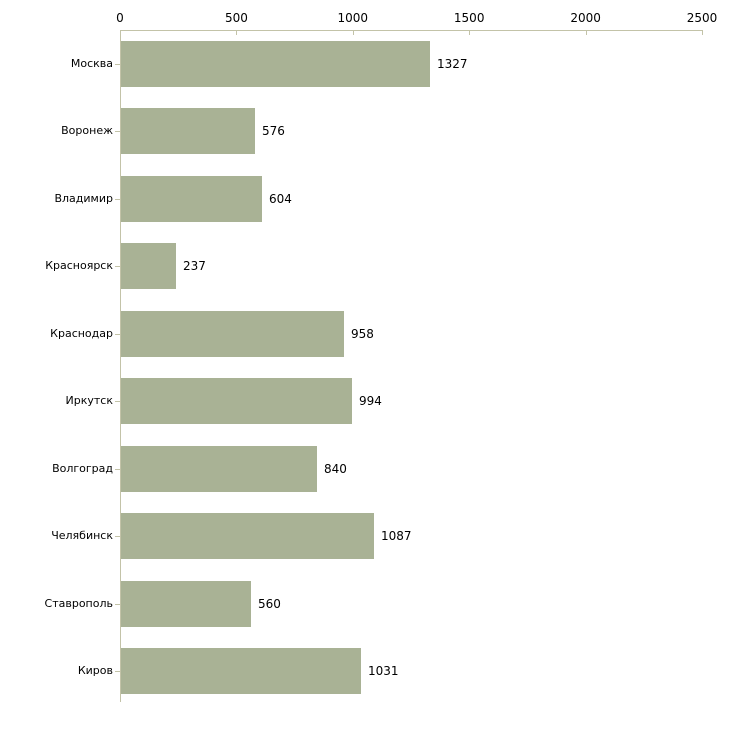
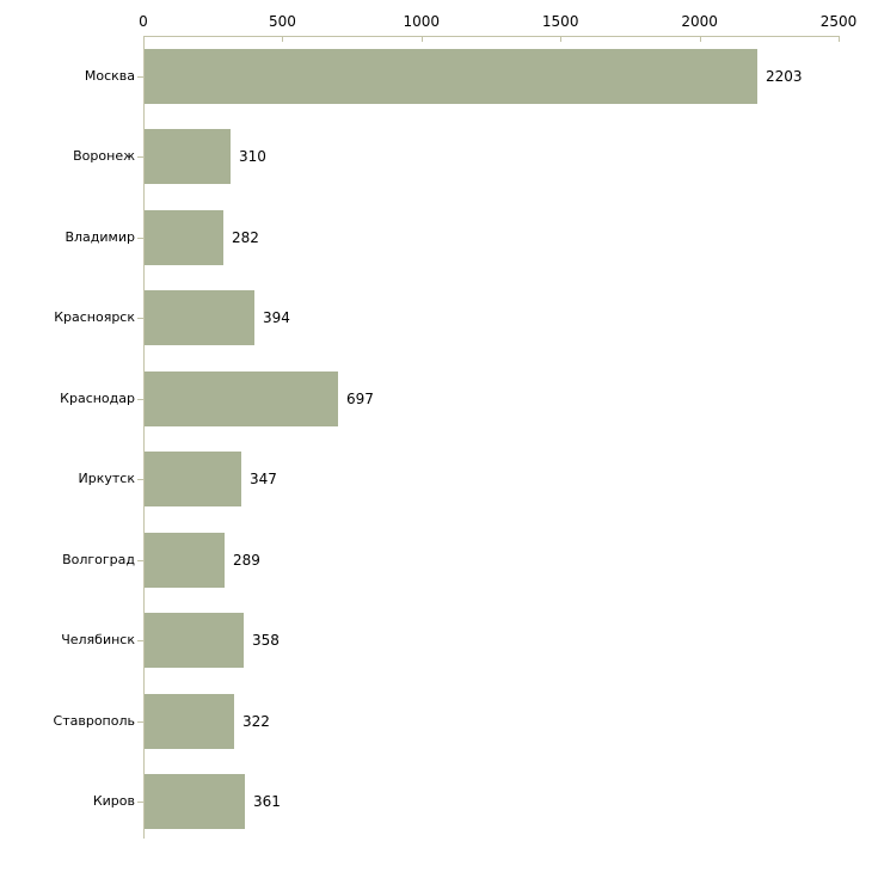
Москва: 1327 -> 2203
Воронеж: 576 -> 310
Владимир: 604 -> 282
Красноярск: 237 -> 394
Краснодар: 958 -> 697
Иркутск: 994 -> 347
Волгоград: 840 -> 289
Челябинск: 1087 -> 358
Ставрополь: 560 -> 322
Киров: 1031 -> 361
